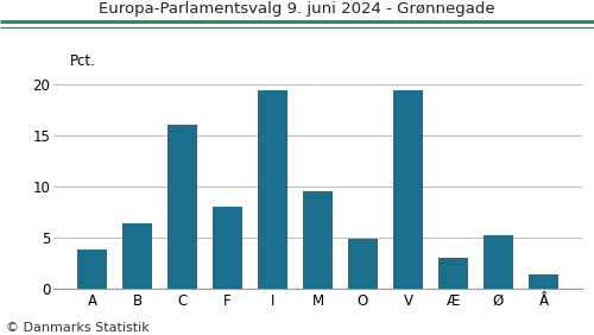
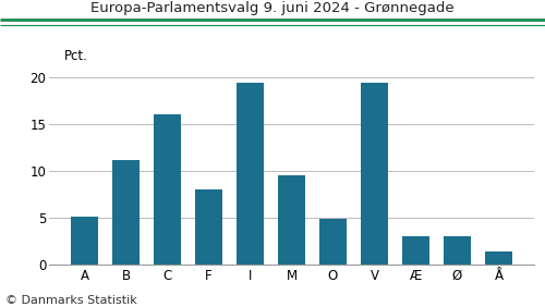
A: 3.8 -> 5.1
B: 6.4 -> 11.1
Ø: 5.2 -> 3.0
